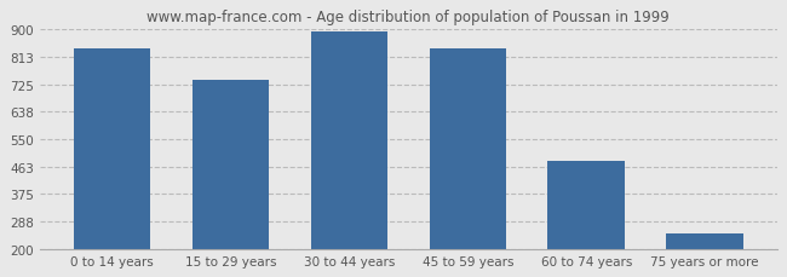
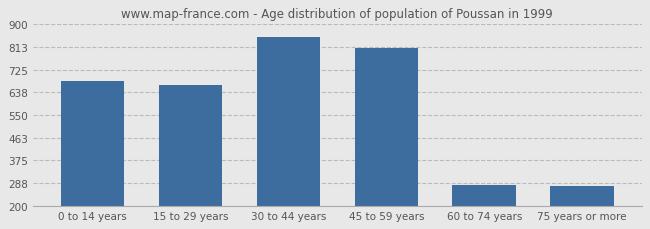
0 to 14 years: 838 -> 680
15 to 29 years: 740 -> 665
30 to 44 years: 893 -> 850
45 to 59 years: 838 -> 810
60 to 74 years: 480 -> 280
75 years or more: 248 -> 275
